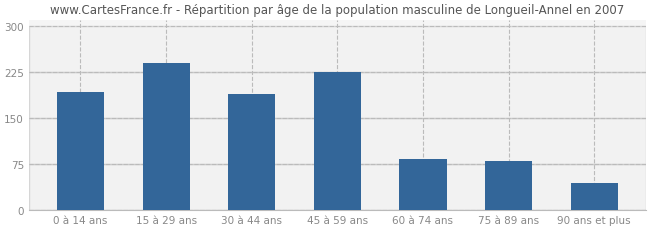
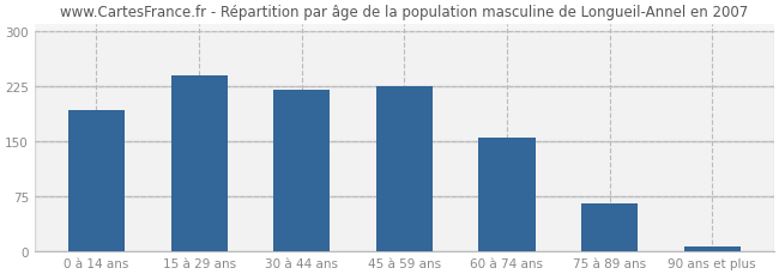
30 à 44 ans: 190 -> 220
60 à 74 ans: 84 -> 155
75 à 89 ans: 80 -> 65
90 ans et plus: 44 -> 7
